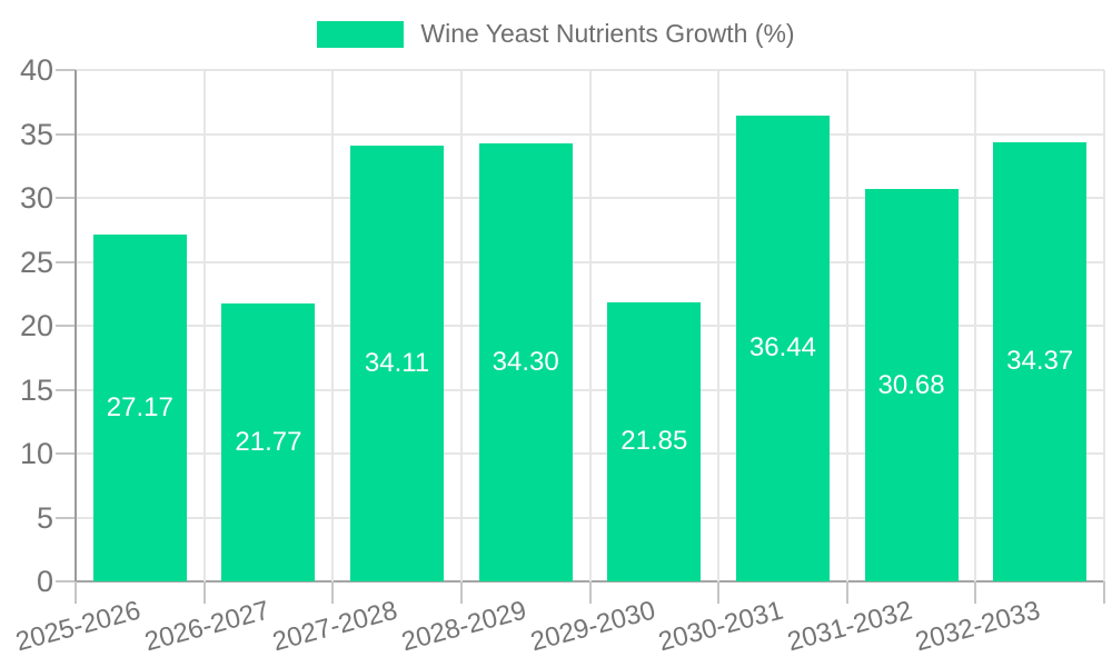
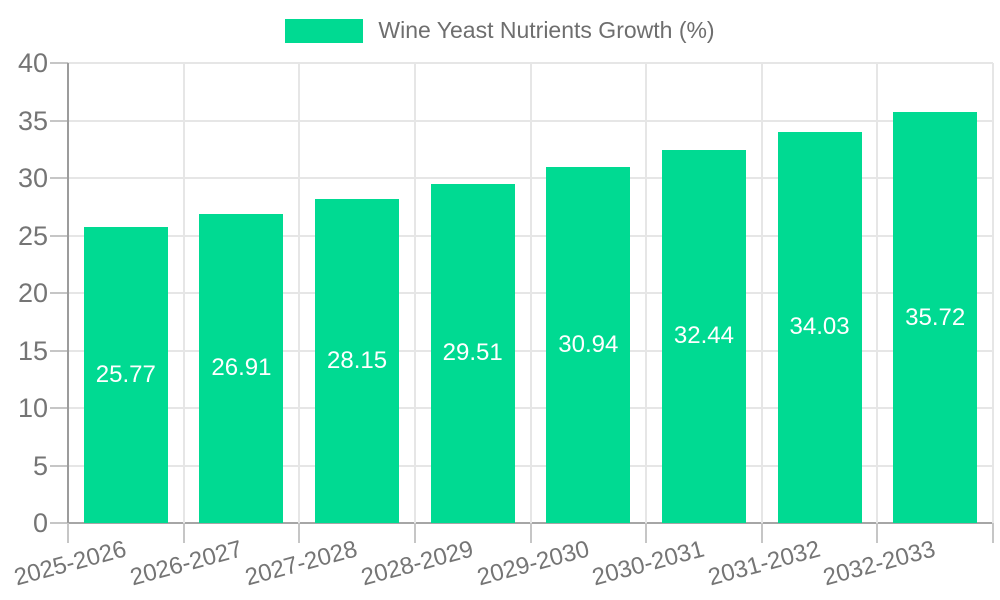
2025-2026: 27.17 -> 25.77
2026-2027: 21.77 -> 26.91
2027-2028: 34.11 -> 28.15
2028-2029: 34.30 -> 29.51
2029-2030: 21.85 -> 30.94
2030-2031: 36.44 -> 32.44
2031-2032: 30.68 -> 34.03
2032-2033: 34.37 -> 35.72
